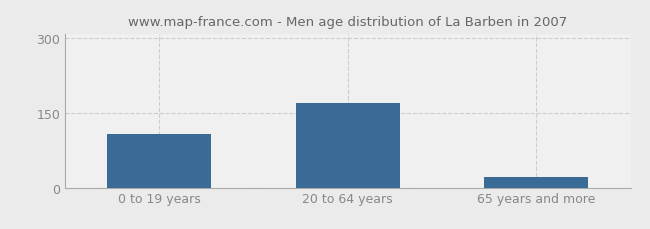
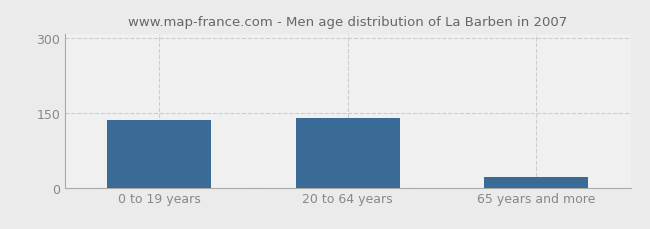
0 to 19 years: 107 -> 135
20 to 64 years: 170 -> 140
